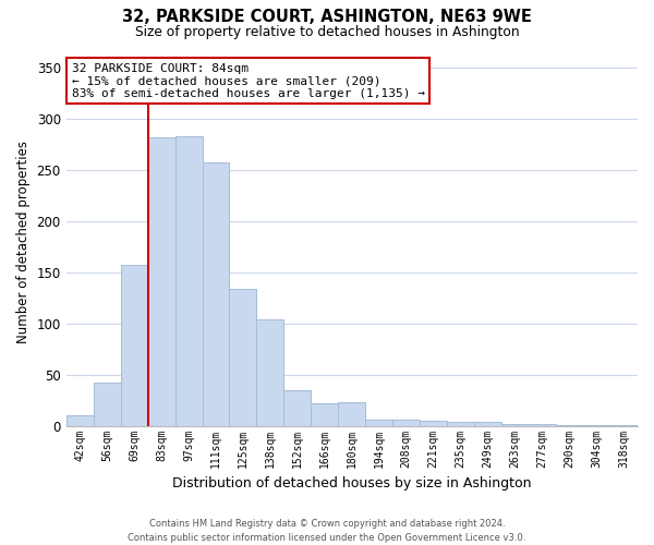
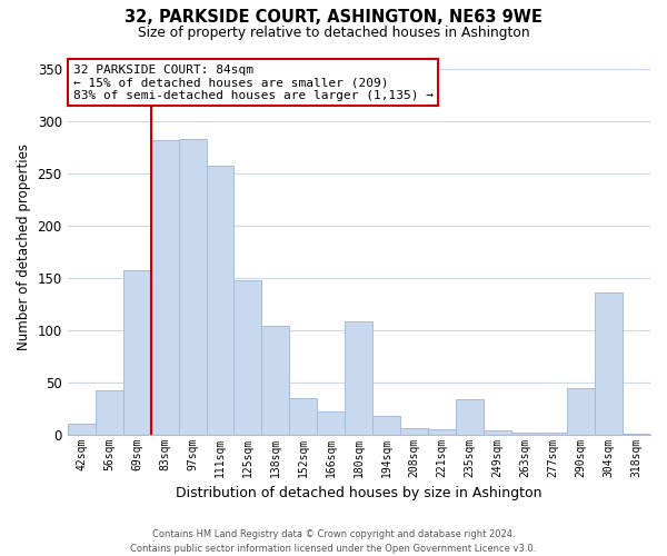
125sqm: 134 -> 148
180sqm: 23 -> 108
194sqm: 6 -> 18
235sqm: 4 -> 34
290sqm: 1 -> 44
304sqm: 1 -> 136
